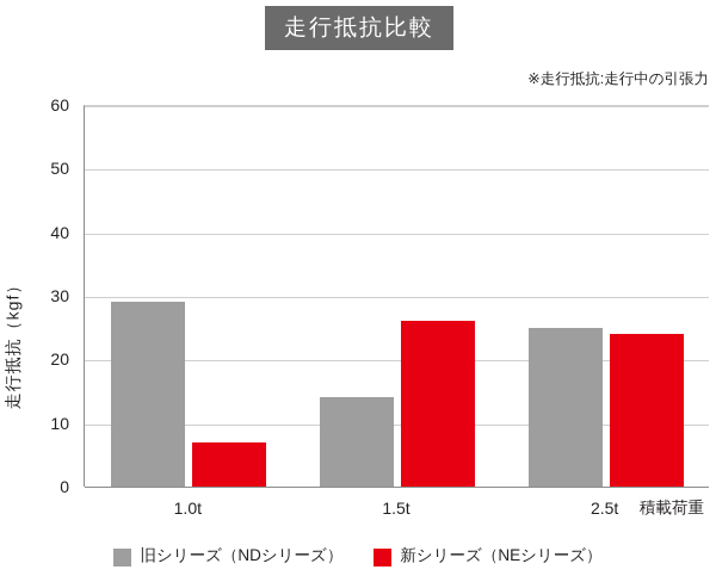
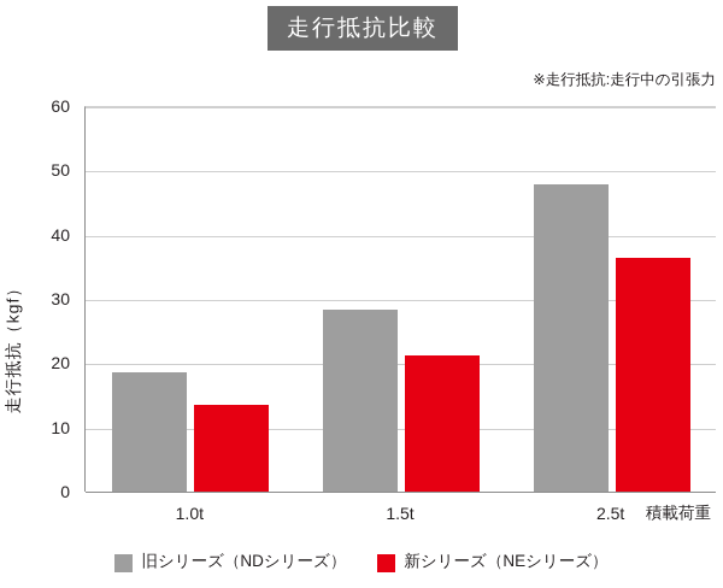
旧シリーズ（NDシリーズ）/1.0t: 29 -> 18
新シリーズ（NEシリーズ）/1.0t: 7 -> 14
旧シリーズ（NDシリーズ）/1.5t: 14 -> 28
新シリーズ（NEシリーズ）/1.5t: 26 -> 21
旧シリーズ（NDシリーズ）/2.5t: 25 -> 48
新シリーズ（NEシリーズ）/2.5t: 24 -> 36
